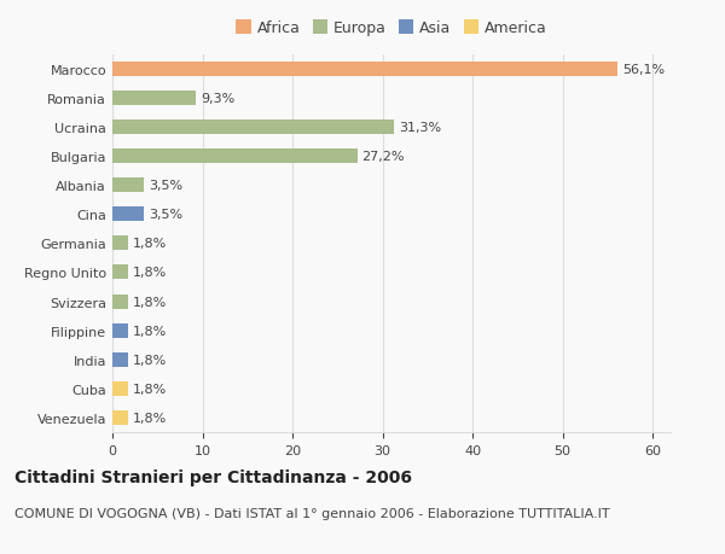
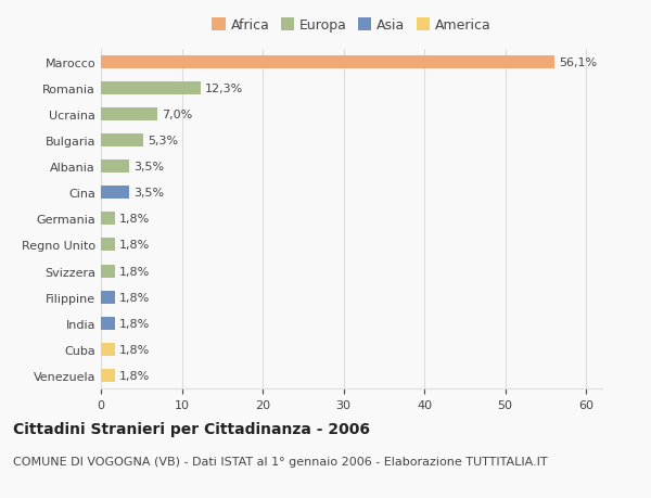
Romania: 9,3% -> 12,3%
Ucraina: 31,3% -> 7,0%
Bulgaria: 27,2% -> 5,3%
